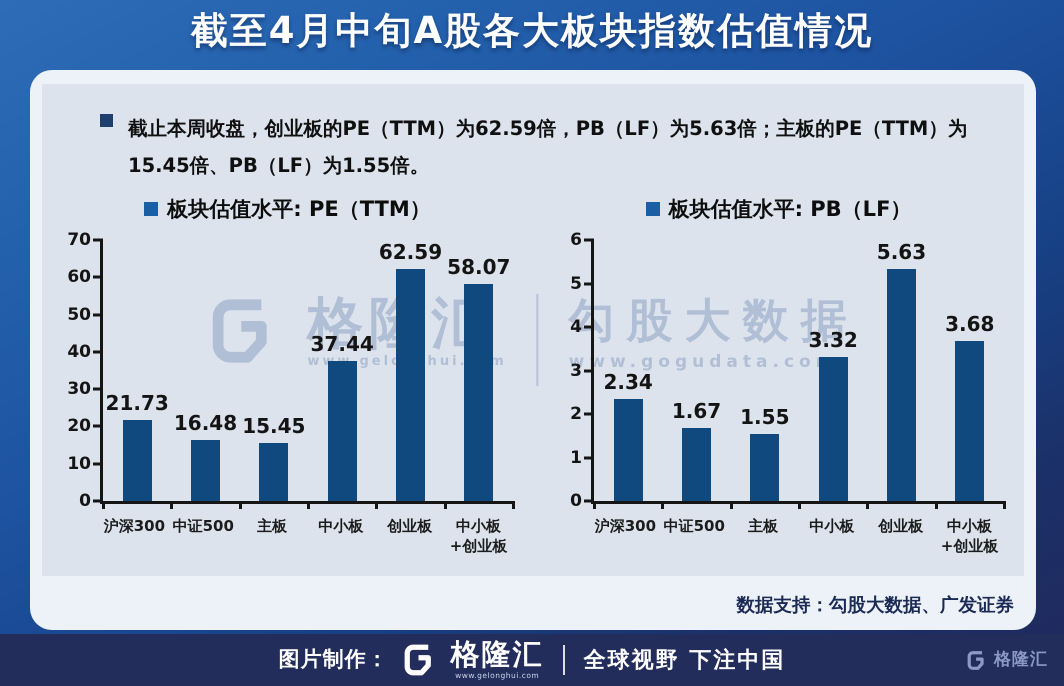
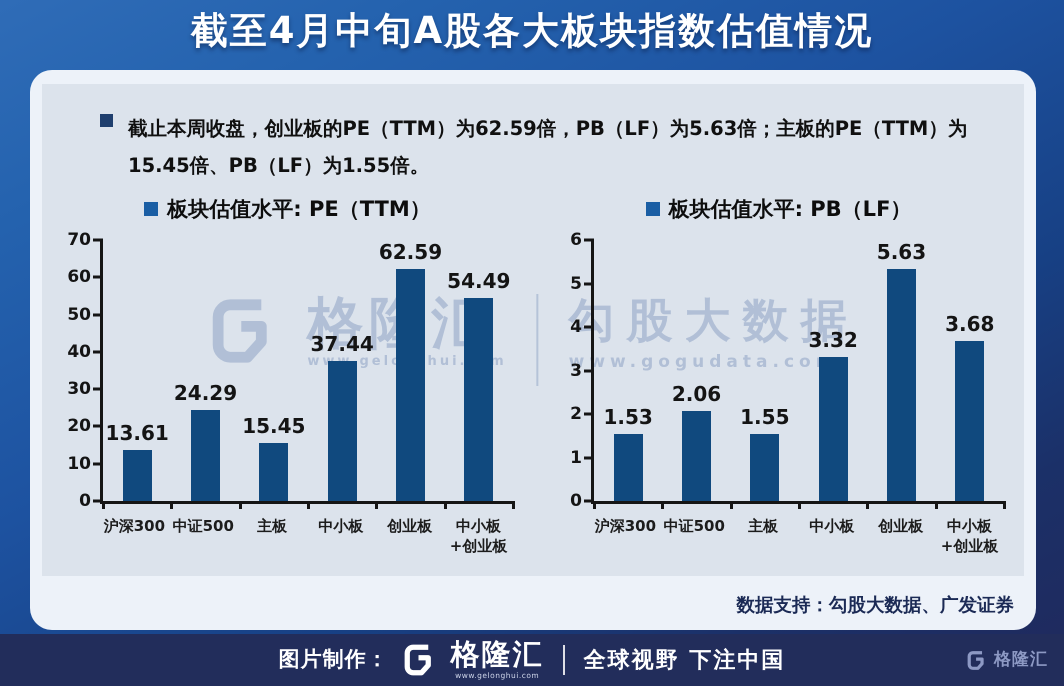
板块估值水平: PE（TTM）/沪深300: 21.73 -> 13.61
板块估值水平: PE（TTM）/中证500: 16.48 -> 24.29
板块估值水平: PE（TTM）/中小板+创业板: 58.07 -> 54.49
板块估值水平: PB（LF）/沪深300: 2.34 -> 1.53
板块估值水平: PB（LF）/中证500: 1.67 -> 2.06
